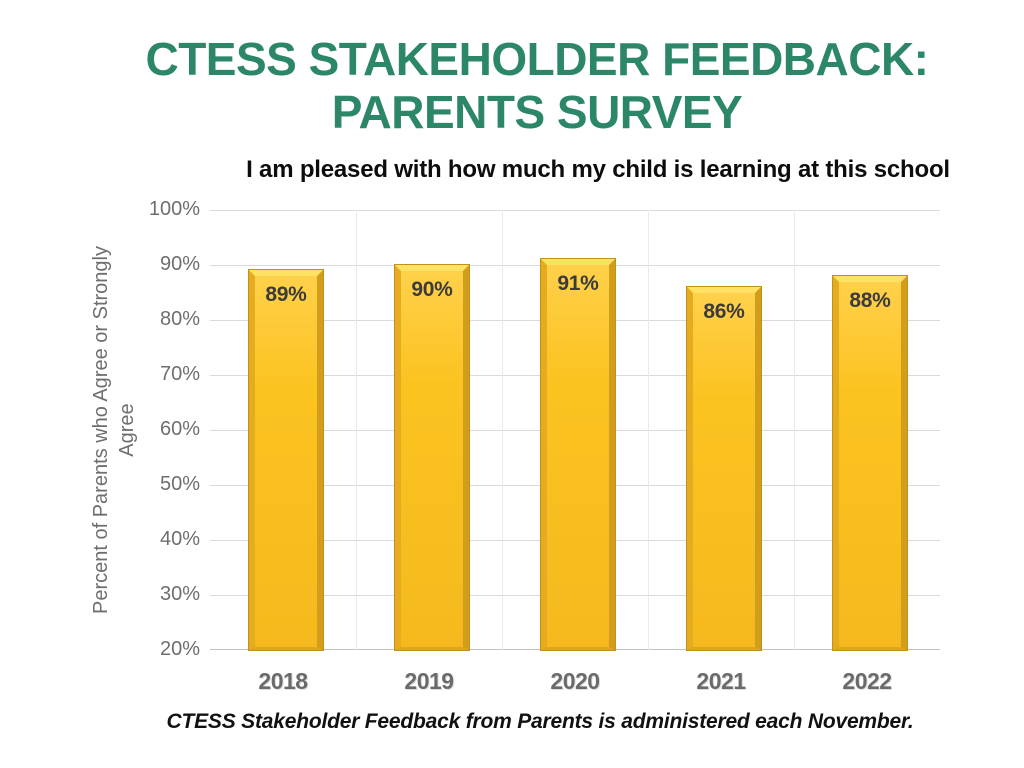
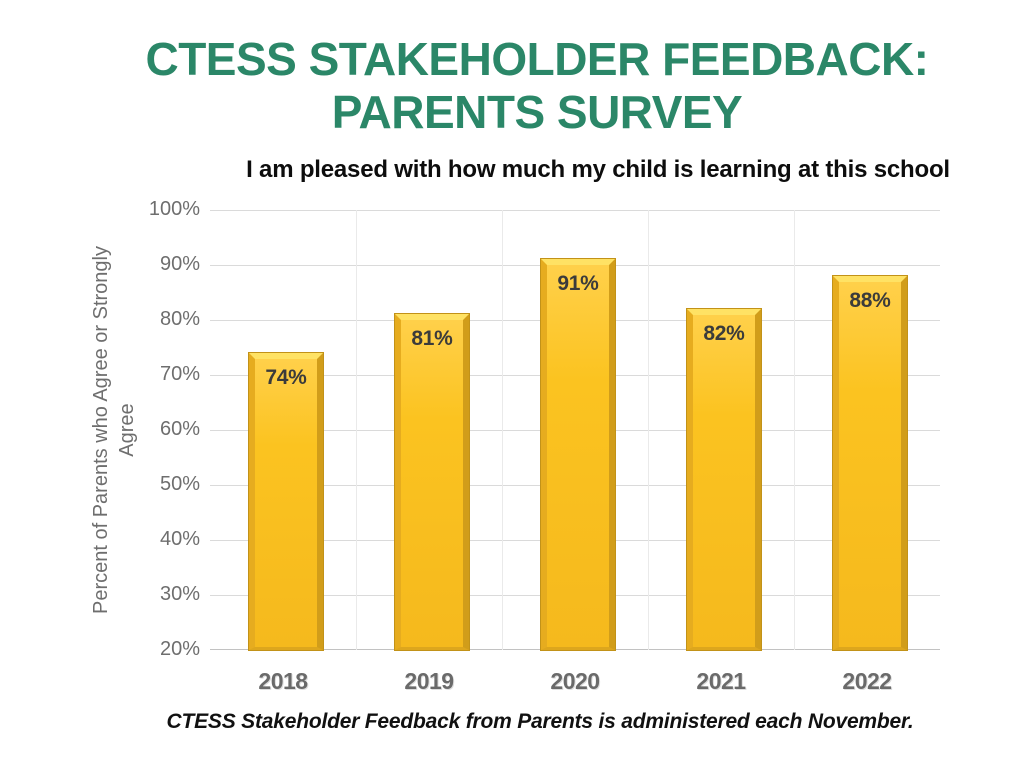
2018: 89% -> 74%
2019: 90% -> 81%
2021: 86% -> 82%
